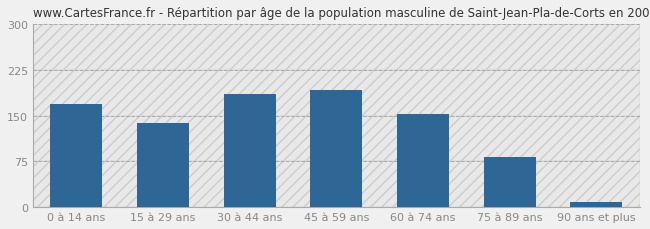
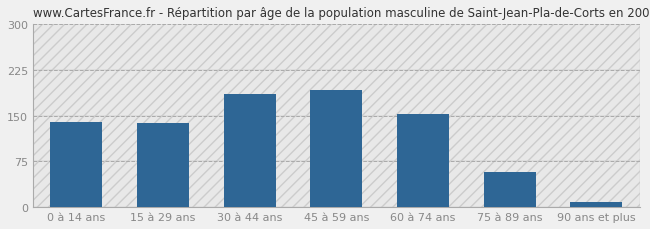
0 à 14 ans: 170 -> 140
75 à 89 ans: 83 -> 58
